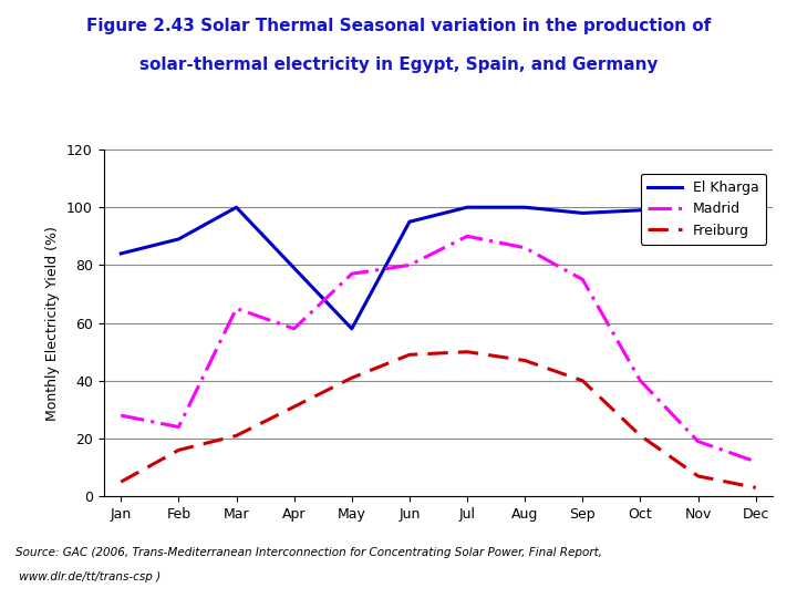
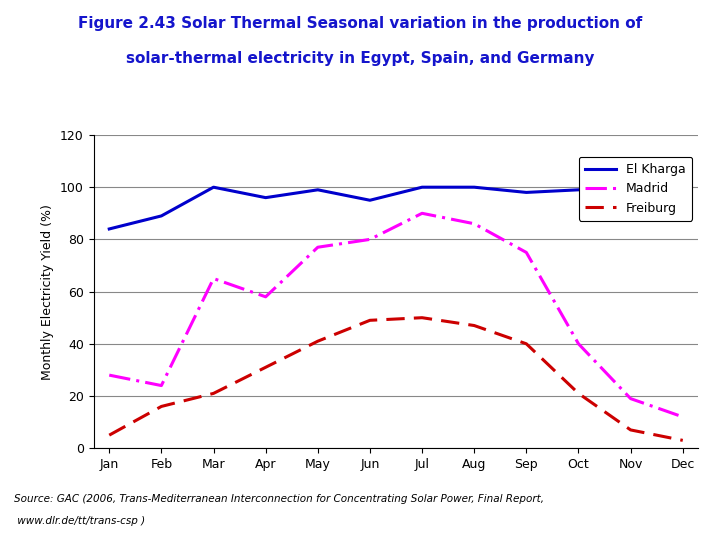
El Kharga/Apr: 79 -> 96
El Kharga/May: 58 -> 99
